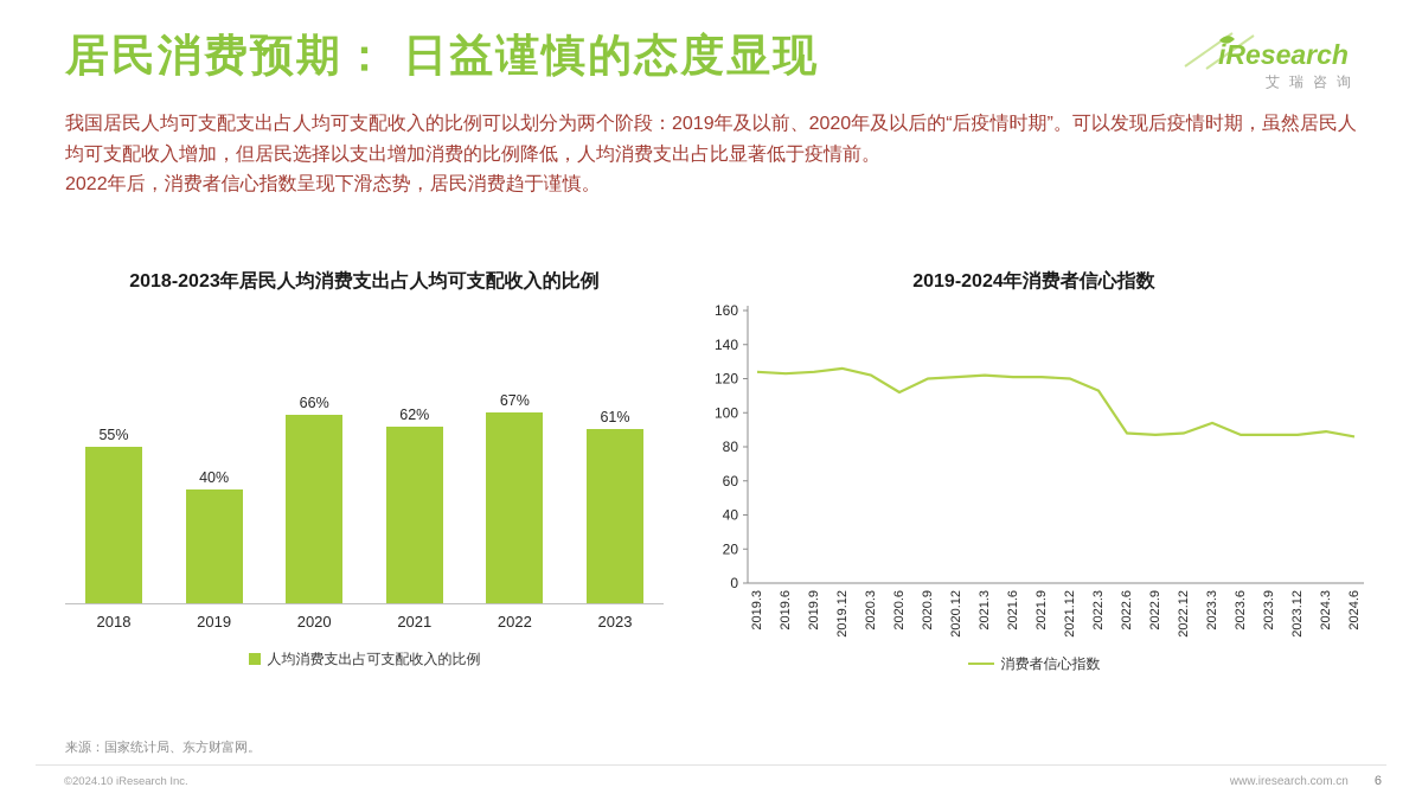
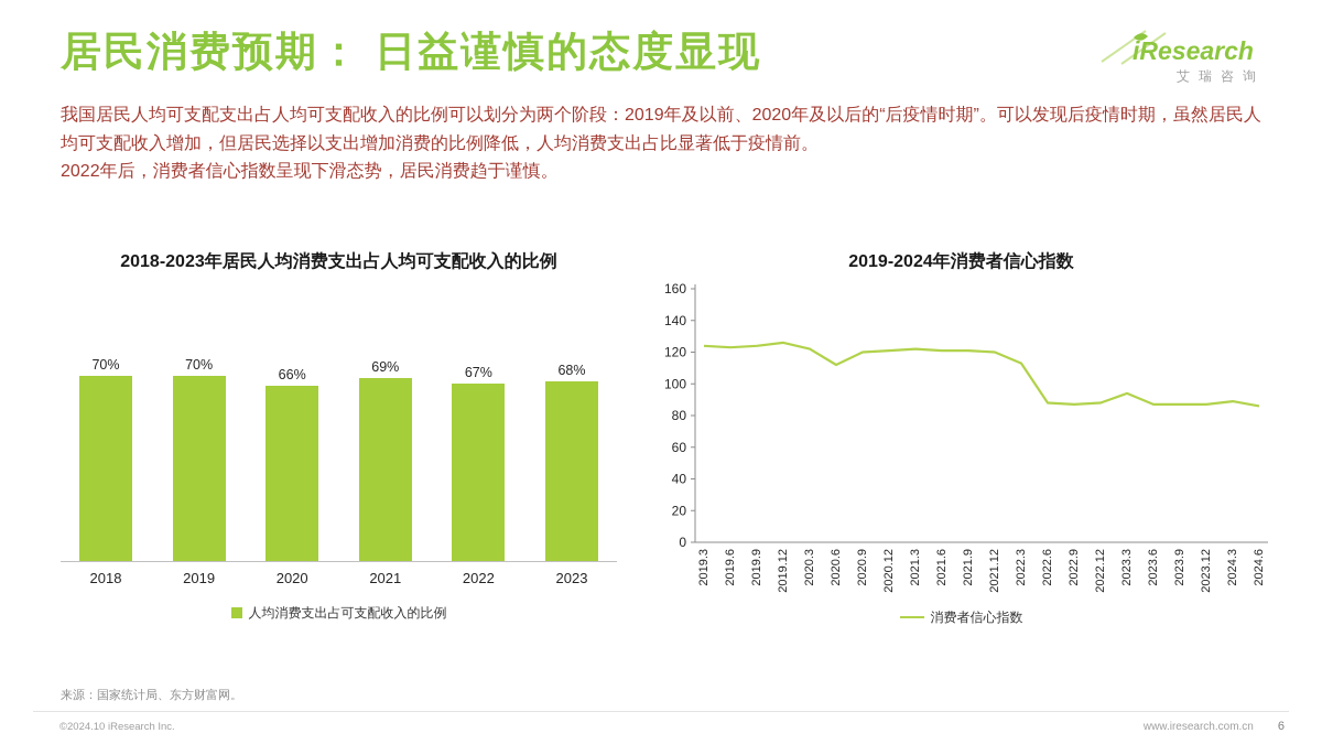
2018-2023年居民人均消费支出占人均可支配收入的比例/2018: 55% -> 70%
2018-2023年居民人均消费支出占人均可支配收入的比例/2019: 40% -> 70%
2018-2023年居民人均消费支出占人均可支配收入的比例/2021: 62% -> 69%
2018-2023年居民人均消费支出占人均可支配收入的比例/2023: 61% -> 68%
